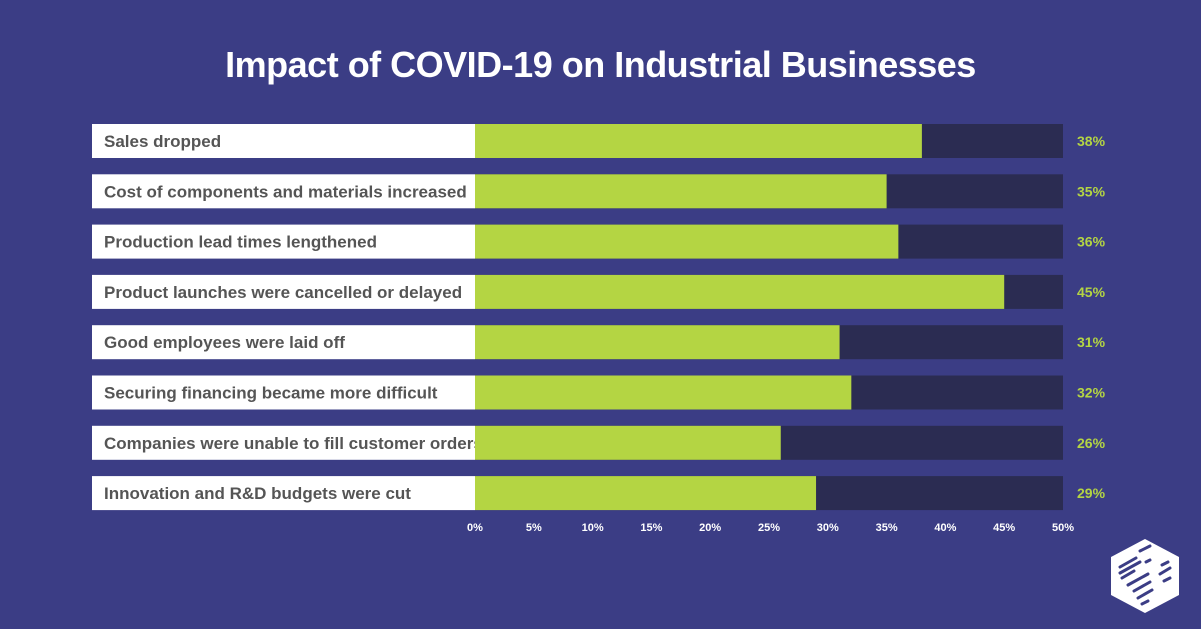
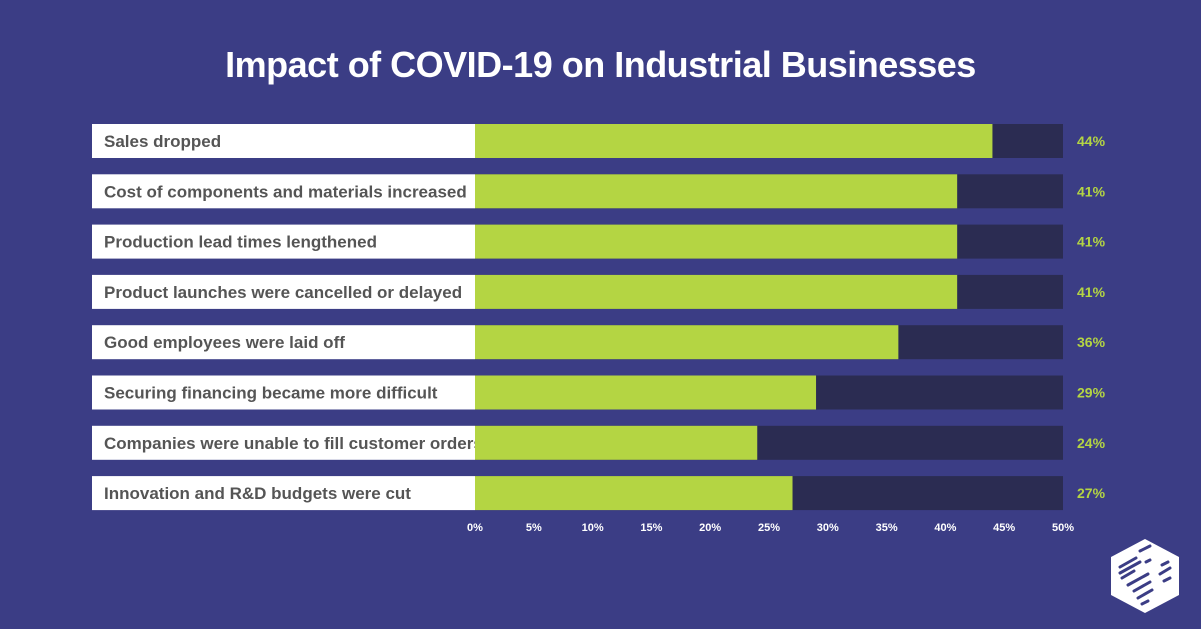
Sales dropped: 38% -> 44%
Cost of components and materials increased: 35% -> 41%
Production lead times lengthened: 36% -> 41%
Product launches were cancelled or delayed: 45% -> 41%
Good employees were laid off: 31% -> 36%
Securing financing became more difficult: 32% -> 29%
Companies were unable to fill customer orders: 26% -> 24%
Innovation and R&D budgets were cut: 29% -> 27%
